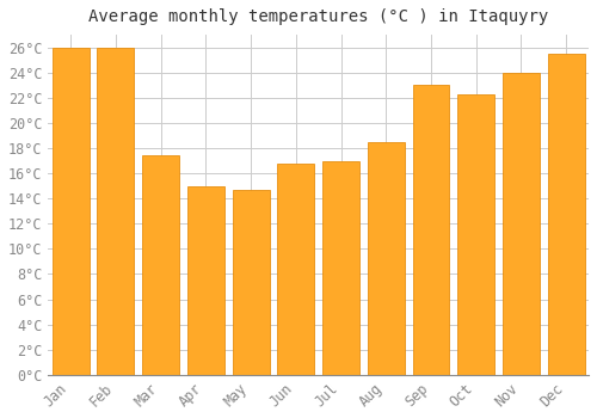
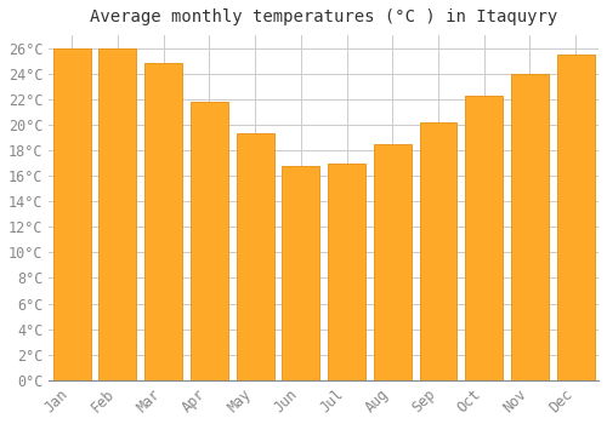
Mar: 17.4°C -> 24.8°C
Apr: 15.0°C -> 21.8°C
May: 14.7°C -> 19.3°C
Sep: 23.0°C -> 20.2°C
